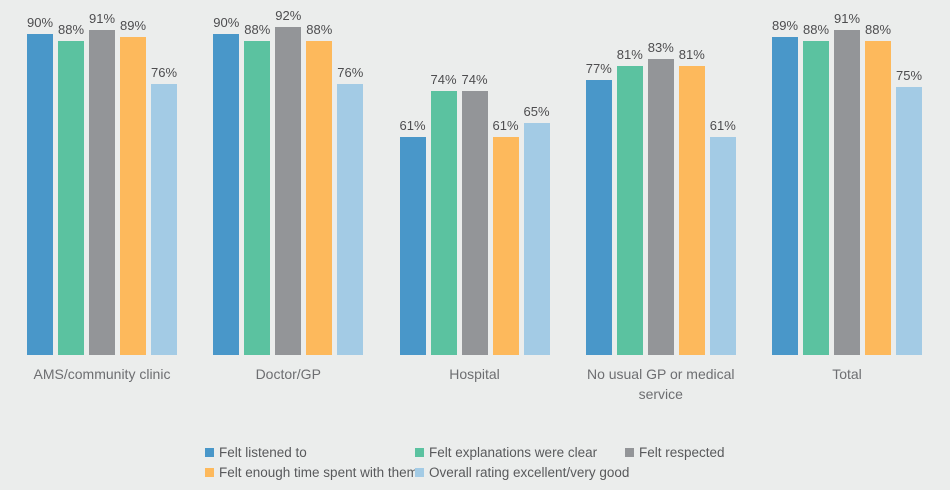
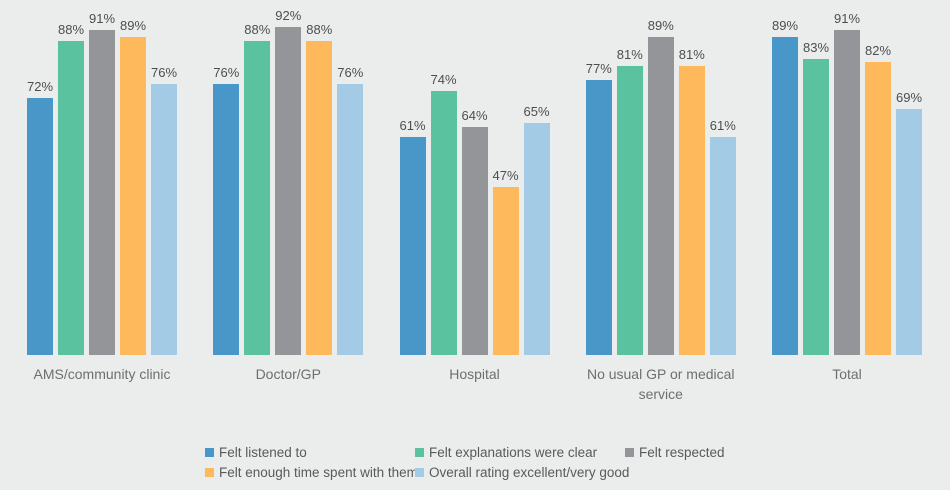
Felt listened to/AMS/community clinic: 90% -> 72%
Felt listened to/Doctor/GP: 90% -> 76%
Felt respected/Hospital: 74% -> 64%
Felt enough time spent with them/Hospital: 61% -> 47%
Felt respected/No usual GP or medical service: 83% -> 89%
Felt explanations were clear/Total: 88% -> 83%
Felt enough time spent with them/Total: 88% -> 82%
Overall rating excellent/very good/Total: 75% -> 69%
